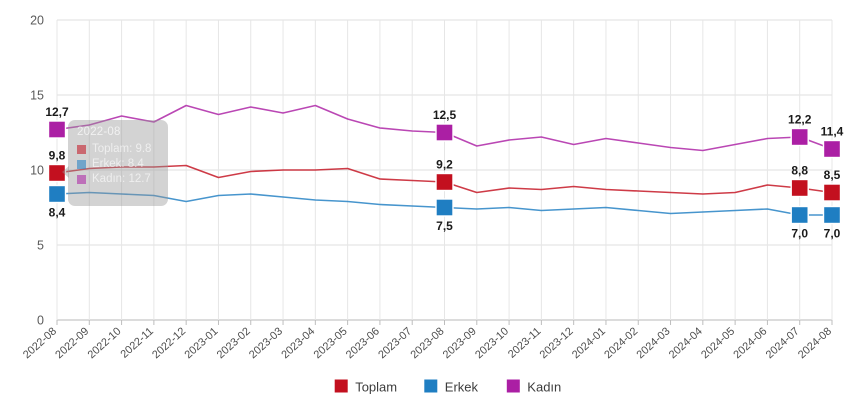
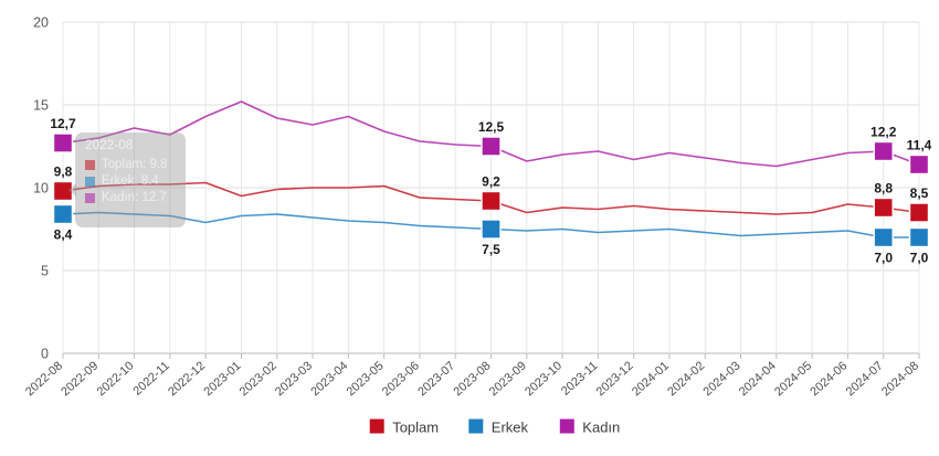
Kadın/2023-01: 13.7 -> 15.2
